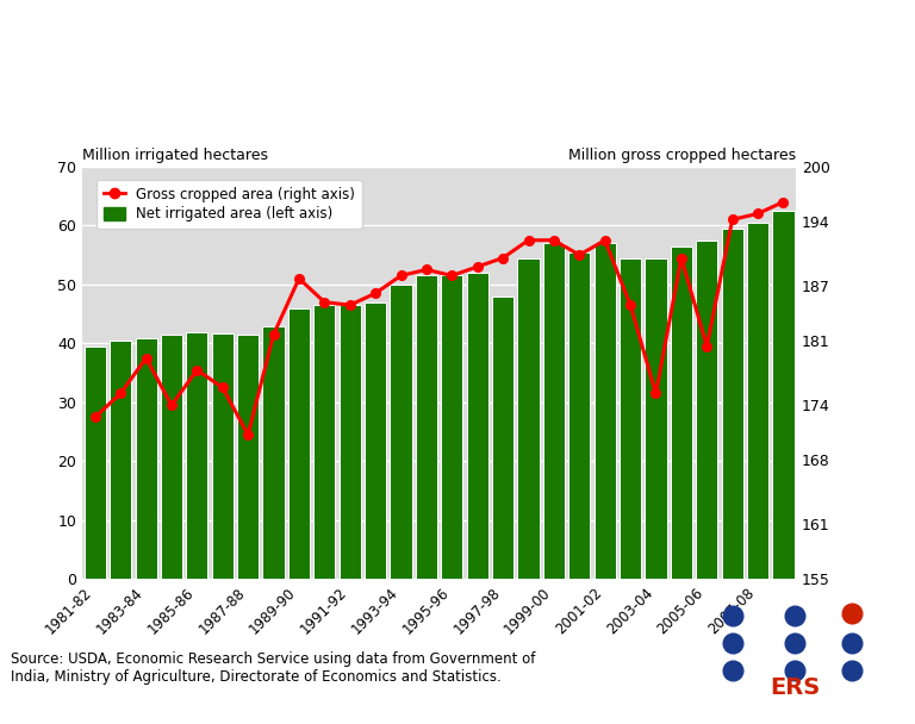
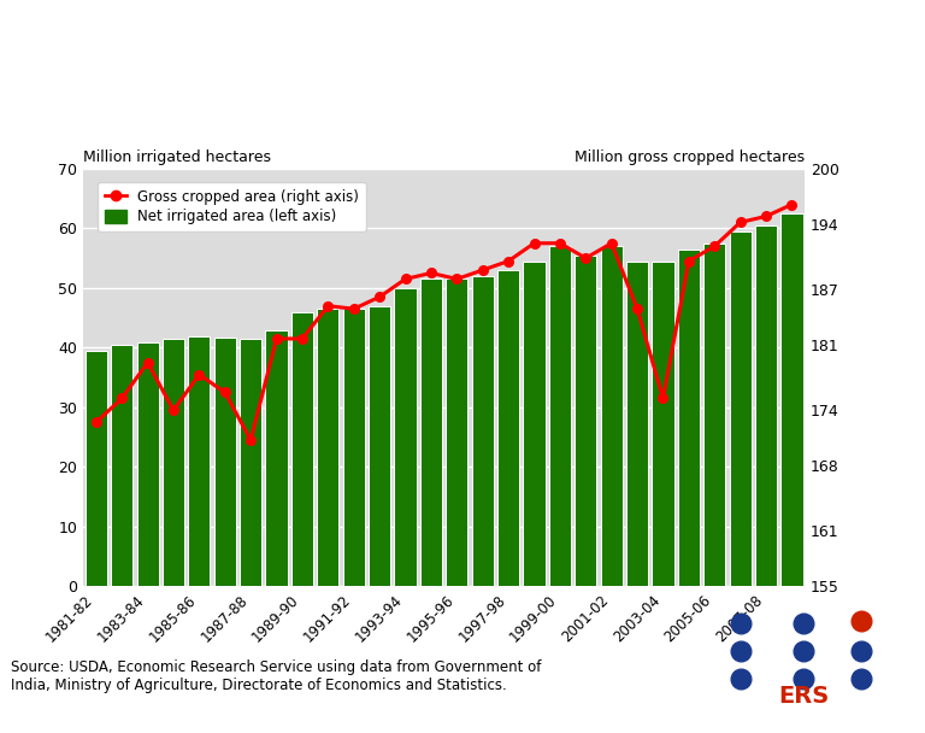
Gross cropped area (right axis)/1989-90: 51.0 -> 41.5
Net irrigated area (left axis)/1997-98: 48.0 -> 53.0
Gross cropped area (right axis)/2005-06: 39.5 -> 57.0
